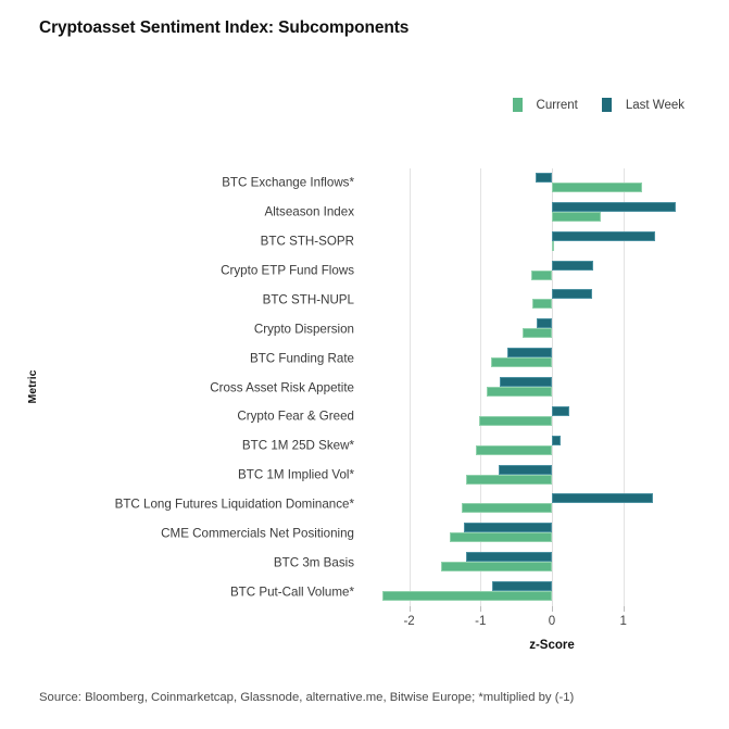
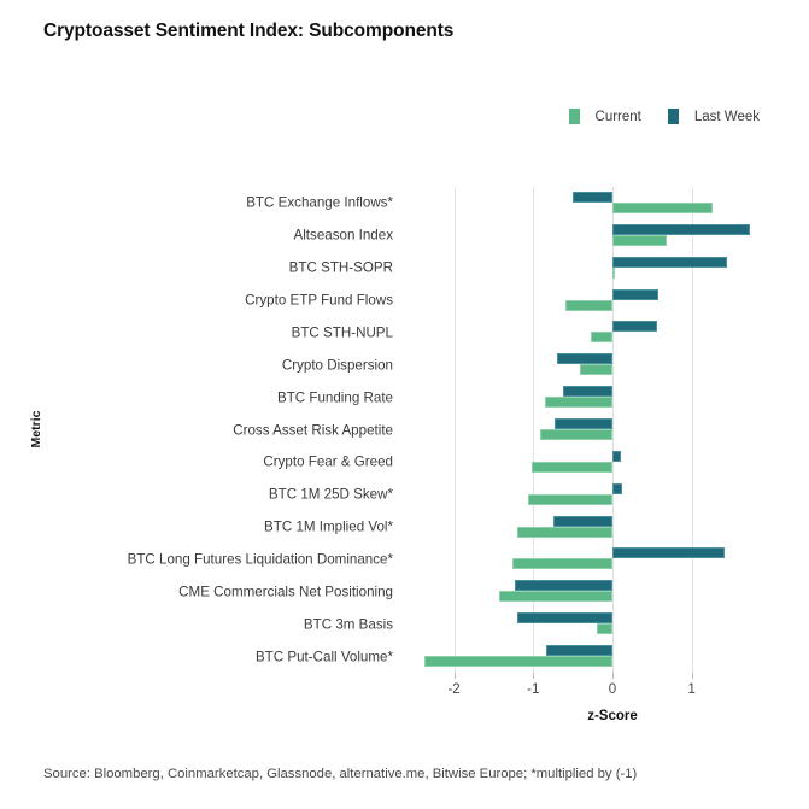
Last Week/BTC Exchange Inflows*: -0.2 -> -0.5
Current/Crypto ETP Fund Flows: -0.3 -> -0.6
Last Week/Crypto Dispersion: -0.2 -> -0.7
Last Week/Crypto Fear & Greed: 0.2 -> 0.1
Current/BTC 3m Basis: -1.6 -> -0.2
